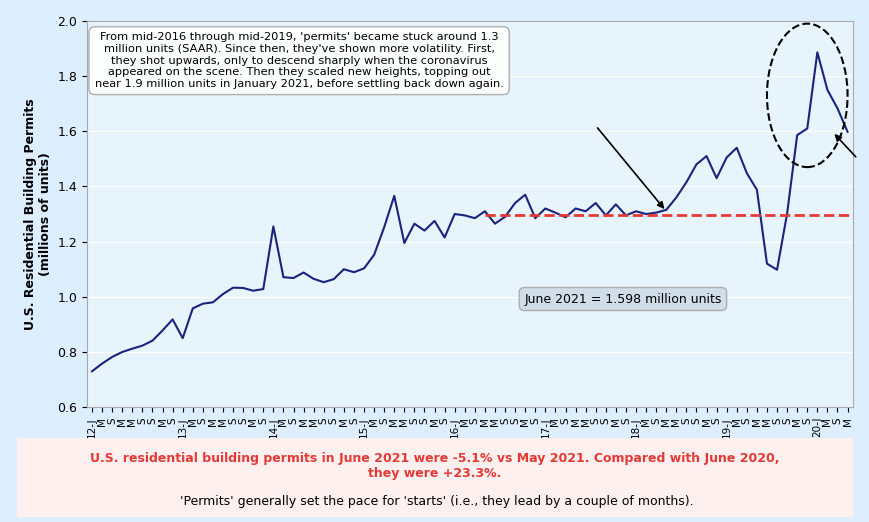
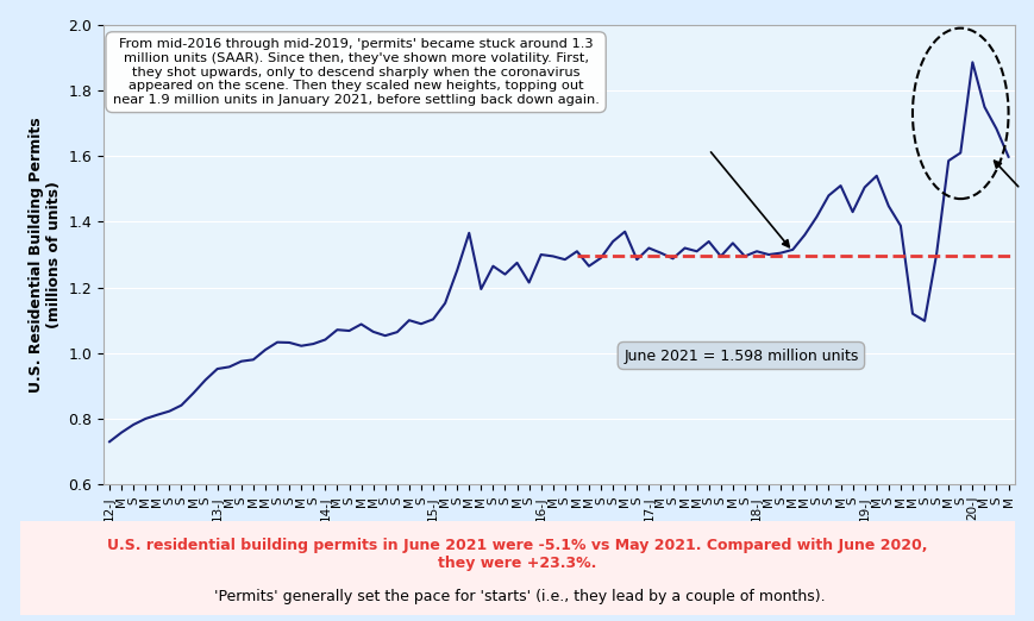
13-J: 0.850 -> 0.952
14-J: 1.255 -> 1.041
